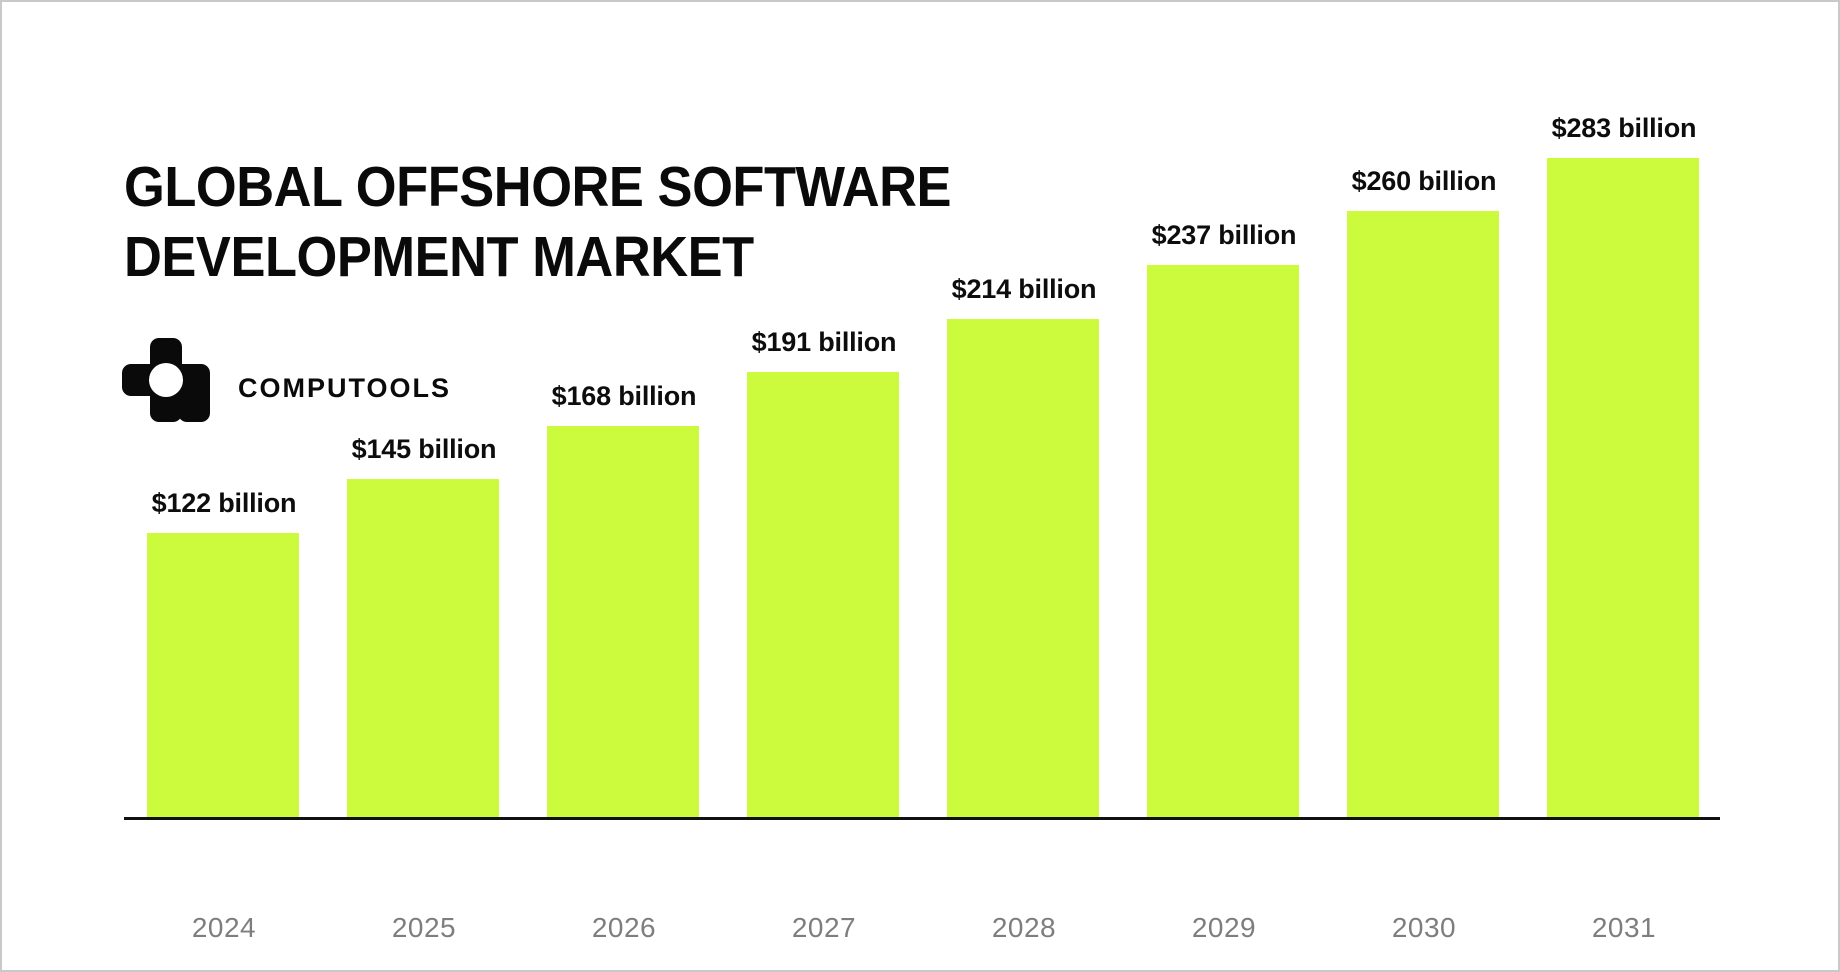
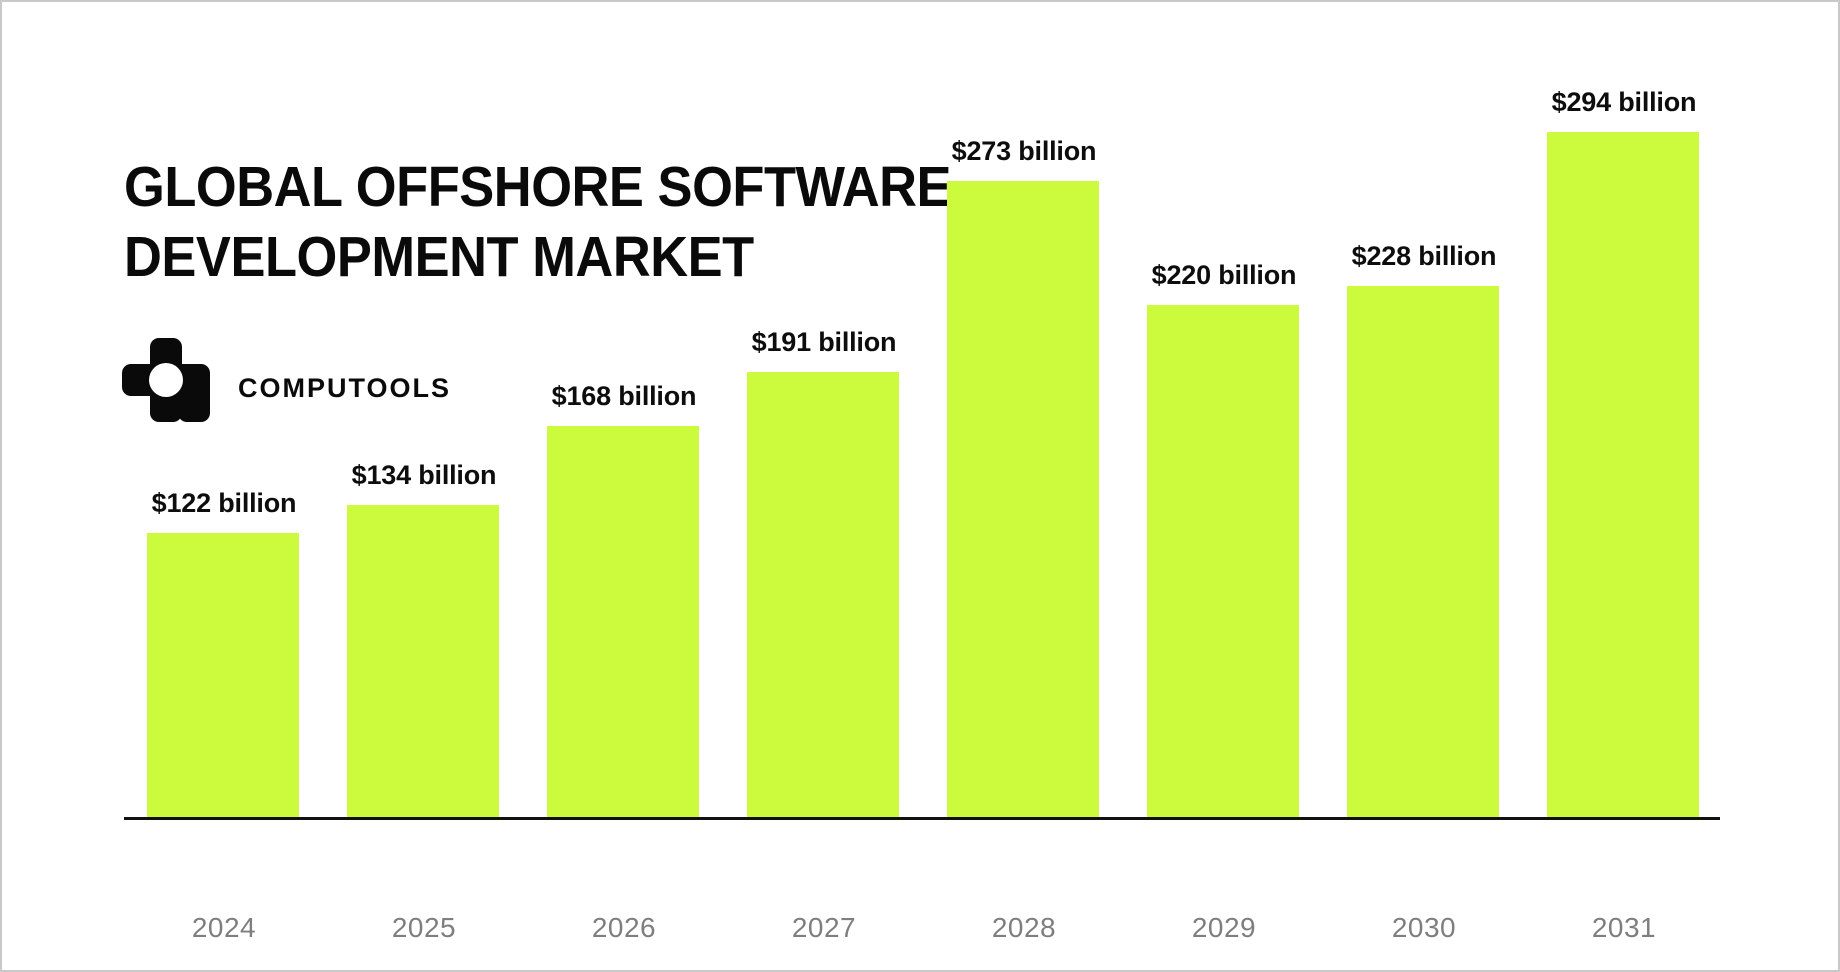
2025: $145 -> $134
2028: $214 -> $273
2029: $237 -> $220
2030: $260 -> $228
2031: $283 -> $294
